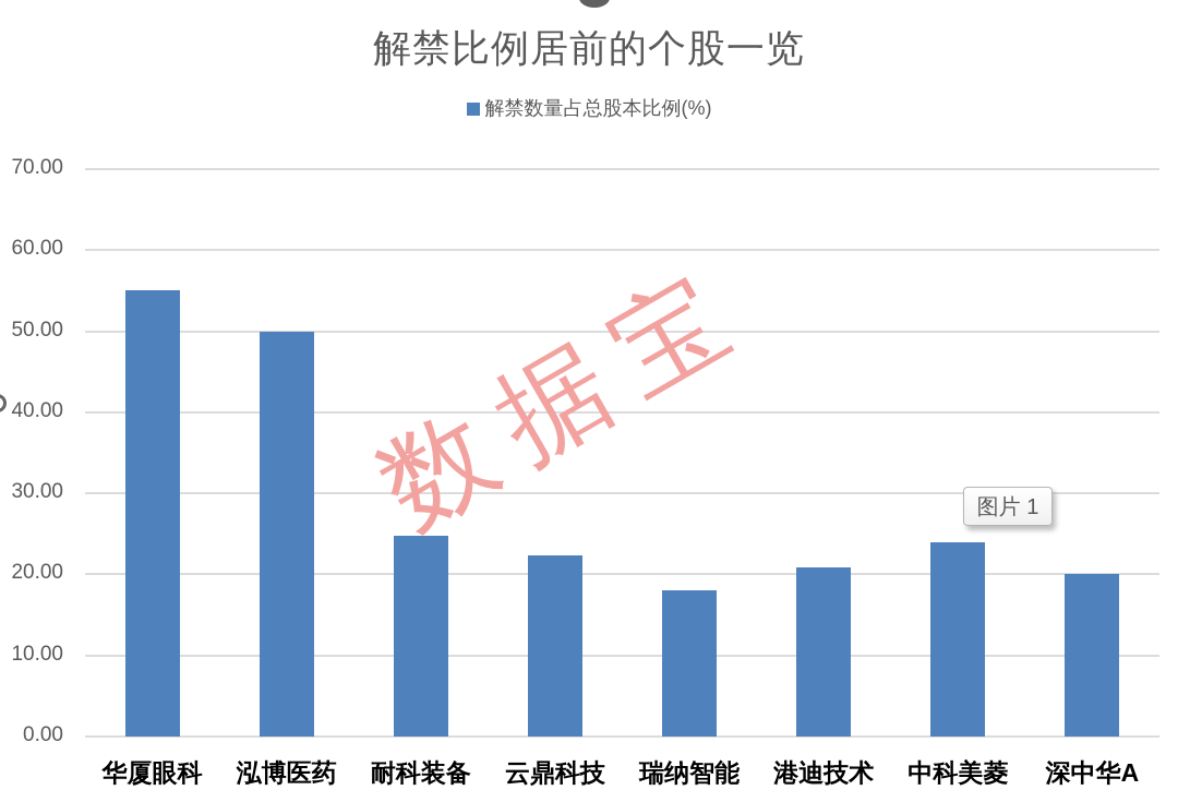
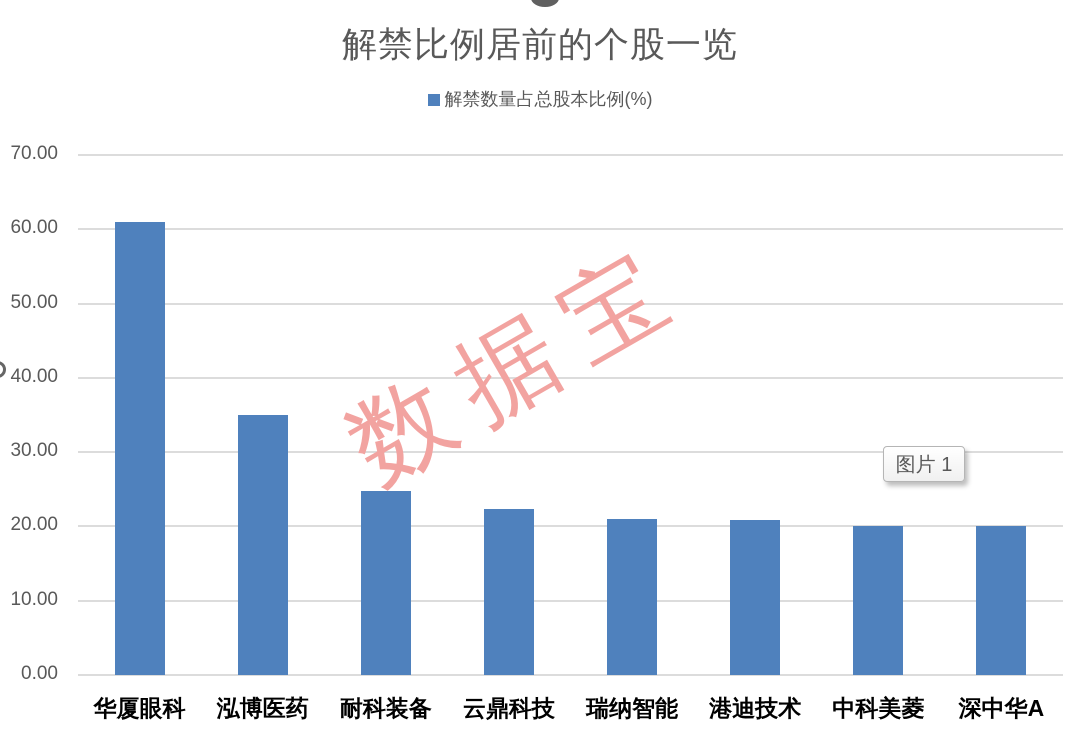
华厦眼科: 55 -> 61
泓博医药: 50 -> 35
瑞纳智能: 18 -> 21
中科美菱: 24 -> 20
